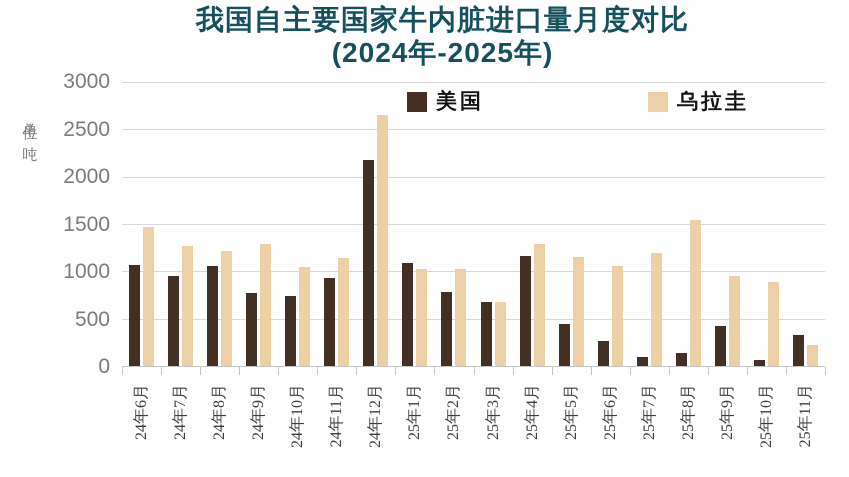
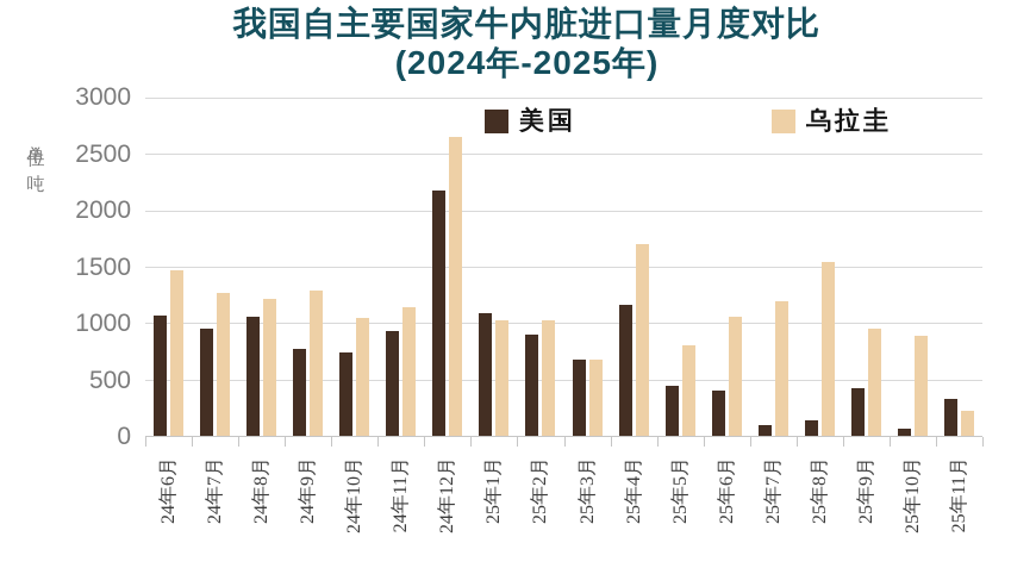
美国/25年2月: 800 -> 900
乌拉圭/25年4月: 1300 -> 1700
乌拉圭/25年5月: 1200 -> 800
美国/25年6月: 300 -> 400
